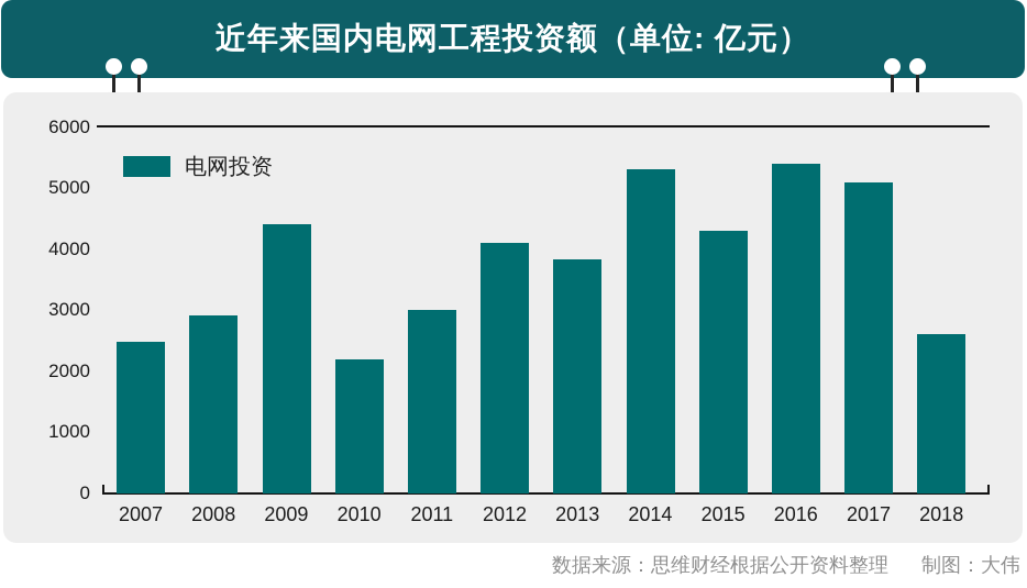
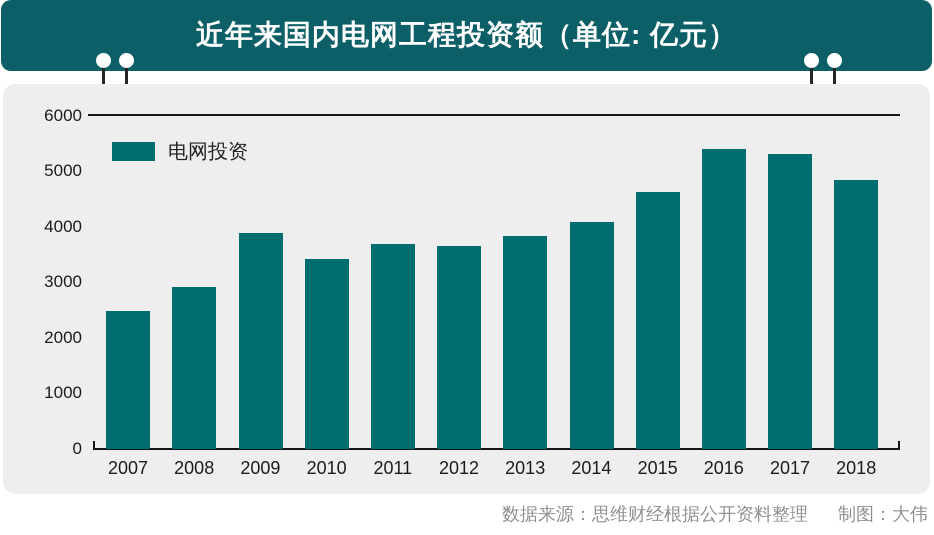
2009: 4400 -> 3900
2010: 2200 -> 3400
2011: 3000 -> 3700
2012: 4100 -> 3700
2014: 5300 -> 4100
2015: 4300 -> 4600
2017: 5100 -> 5300
2018: 2600 -> 4800
